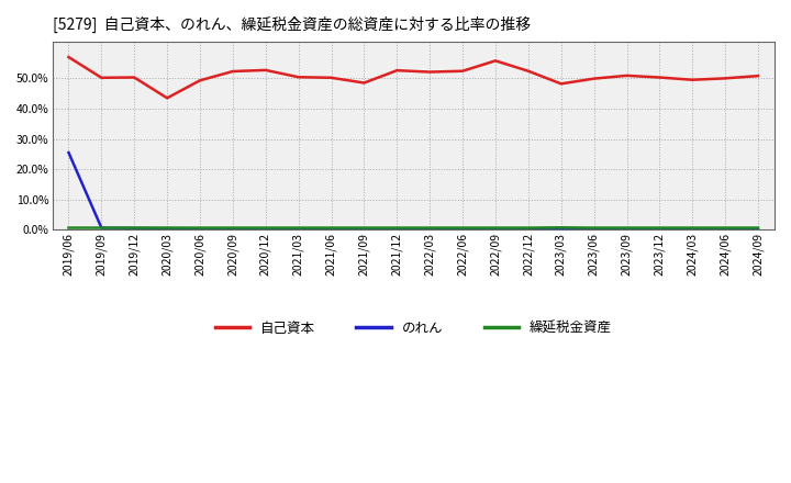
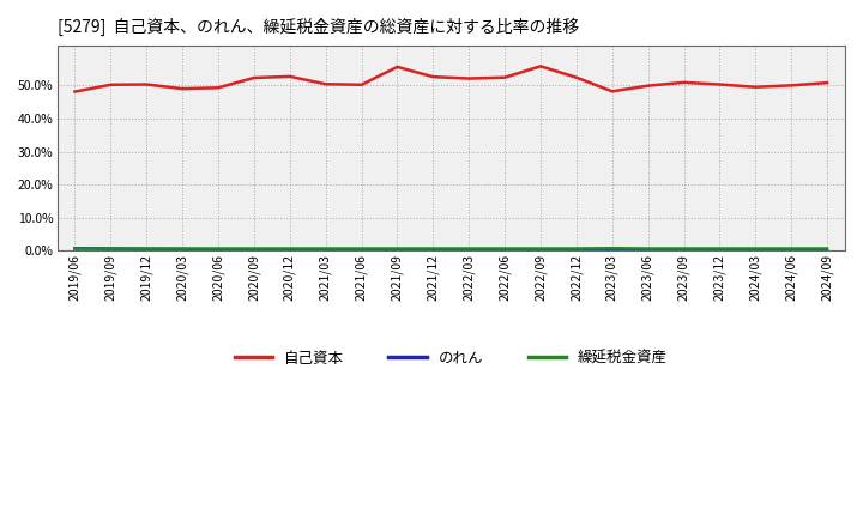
自己資本/2019/06: 57.0% -> 48.1%
のれん/2019/06: 25.5% -> 0.8%
自己資本/2020/03: 43.5% -> 49.0%
自己資本/2021/09: 48.5% -> 55.6%
